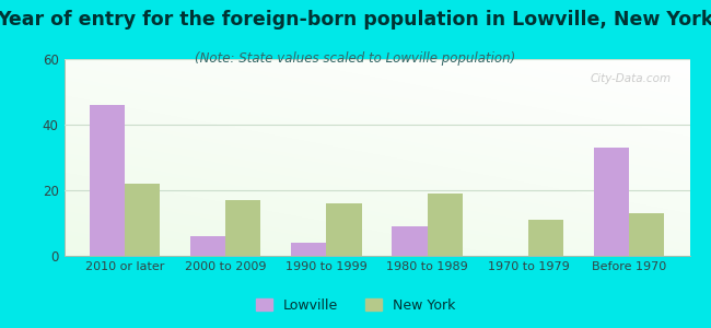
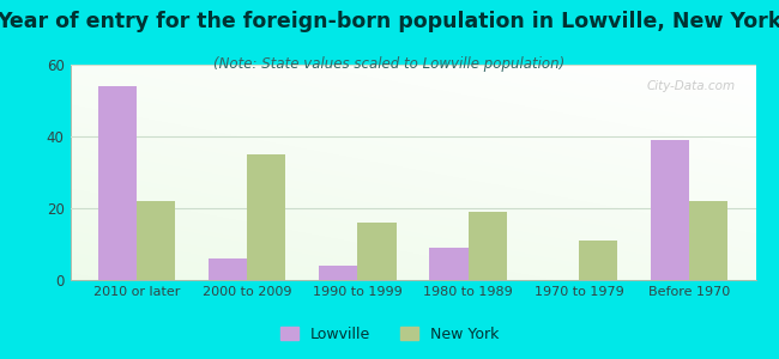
Lowville/2010 or later: 46 -> 54
New York/2000 to 2009: 17 -> 35
Lowville/Before 1970: 33 -> 39
New York/Before 1970: 13 -> 22
